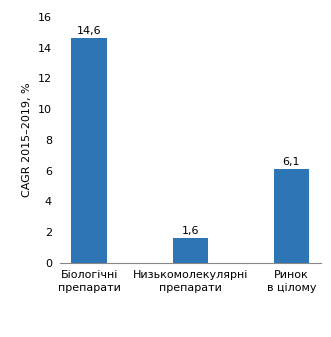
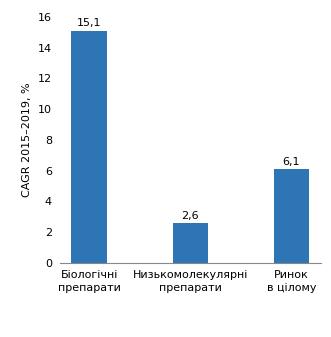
Біологічні препарати: 14,6 -> 15,1
Низькомолекулярні препарати: 1,6 -> 2,6
